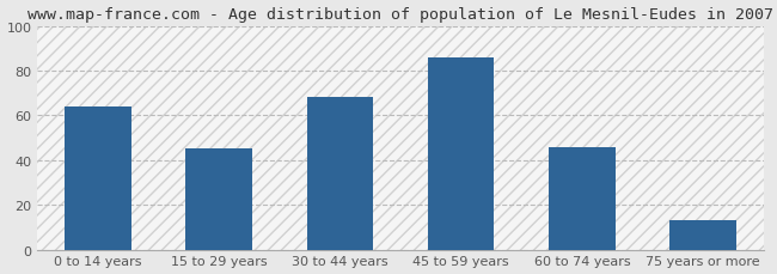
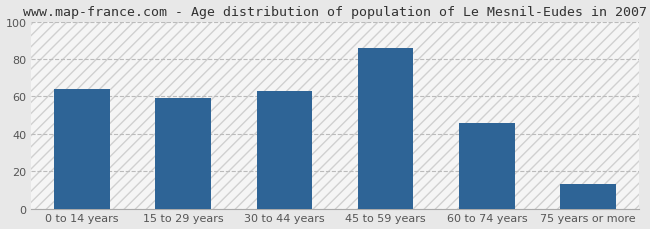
15 to 29 years: 45 -> 59
30 to 44 years: 68 -> 63
